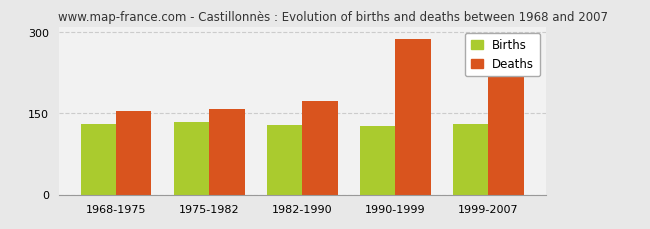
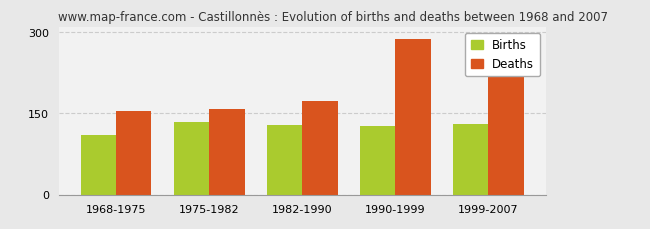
Births/1968-1975: 130 -> 110
